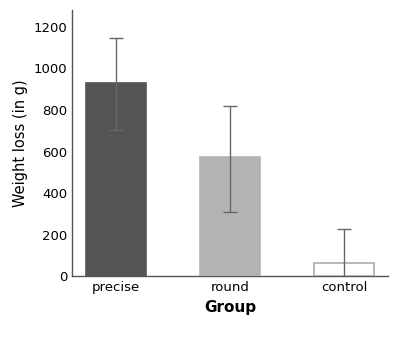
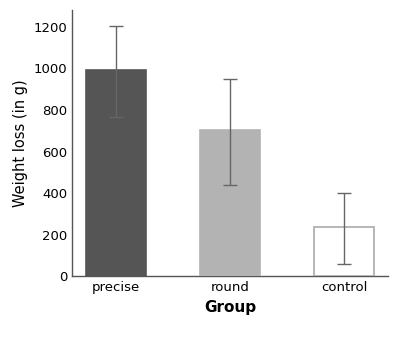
precise: 930 -> 990
round: 575 -> 705
control: 65 -> 235
